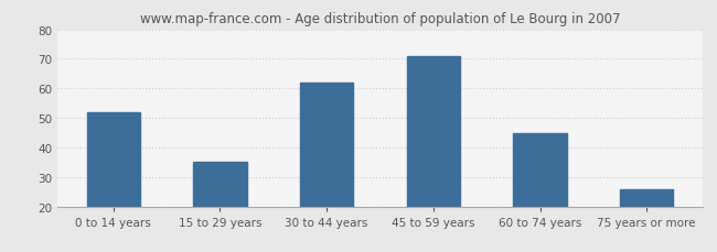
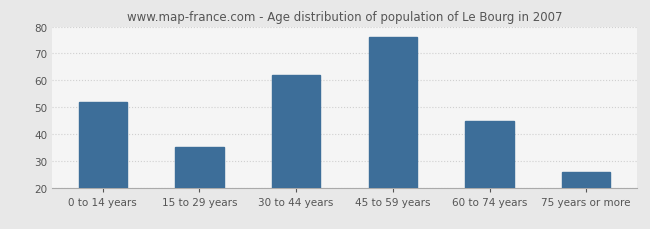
45 to 59 years: 71 -> 76
